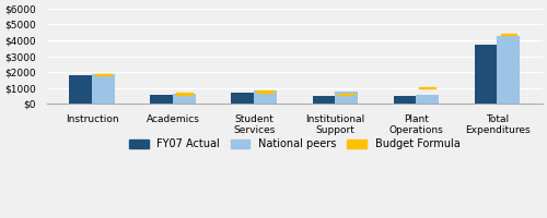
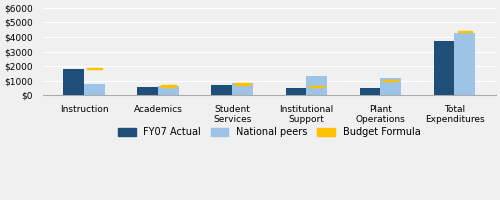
National peers/Instruction: $1900 -> $800
National peers/Institutional Support: $800 -> $1300
National peers/Plant Operations: $600 -> $1200
